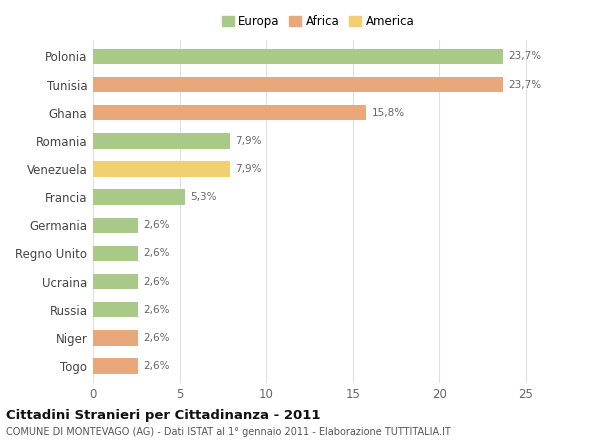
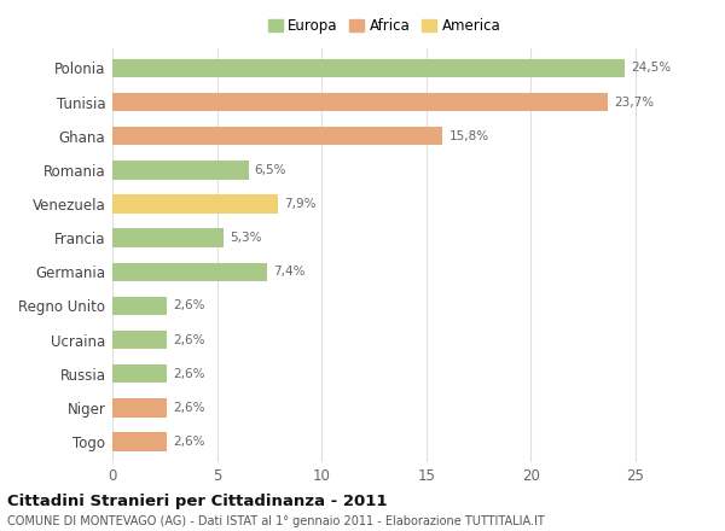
Polonia: 23,7% -> 24,5%
Romania: 7,9% -> 6,5%
Germania: 2,6% -> 7,4%
